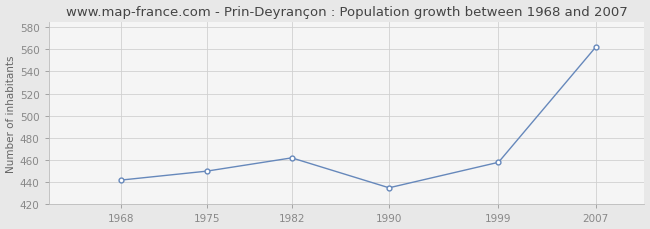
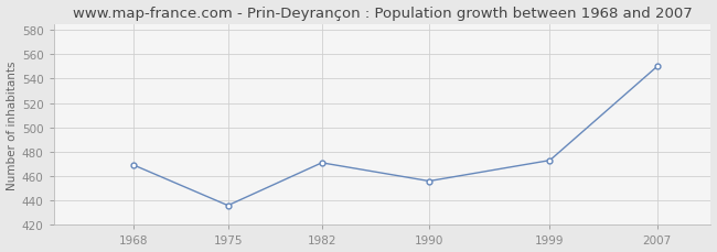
1968: 442 -> 469
1975: 450 -> 436
1982: 462 -> 471
1990: 435 -> 456
1999: 458 -> 473
2007: 562 -> 550
